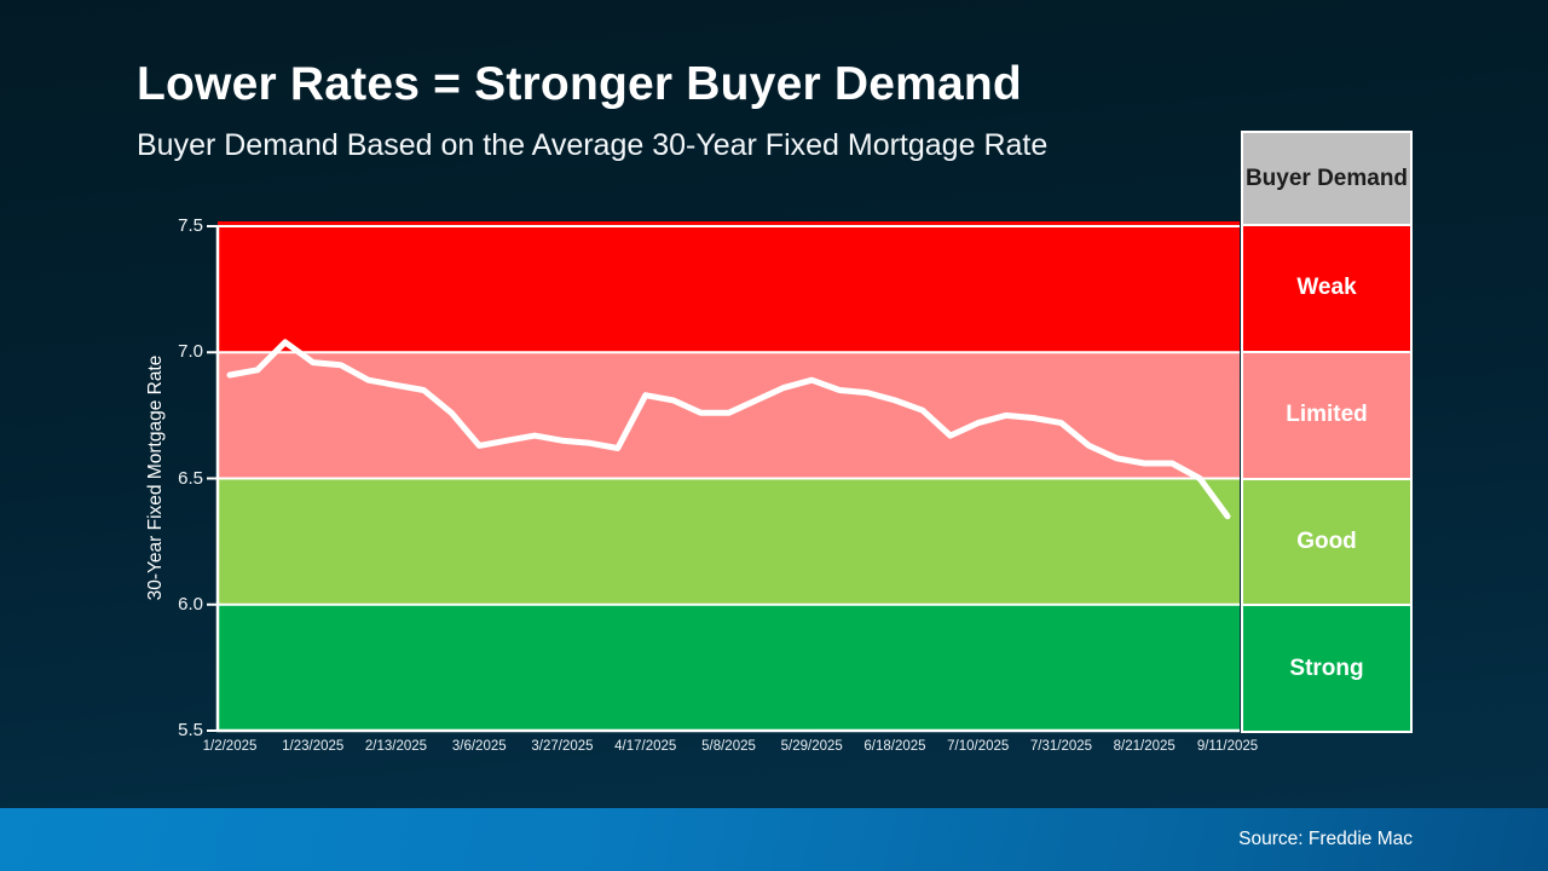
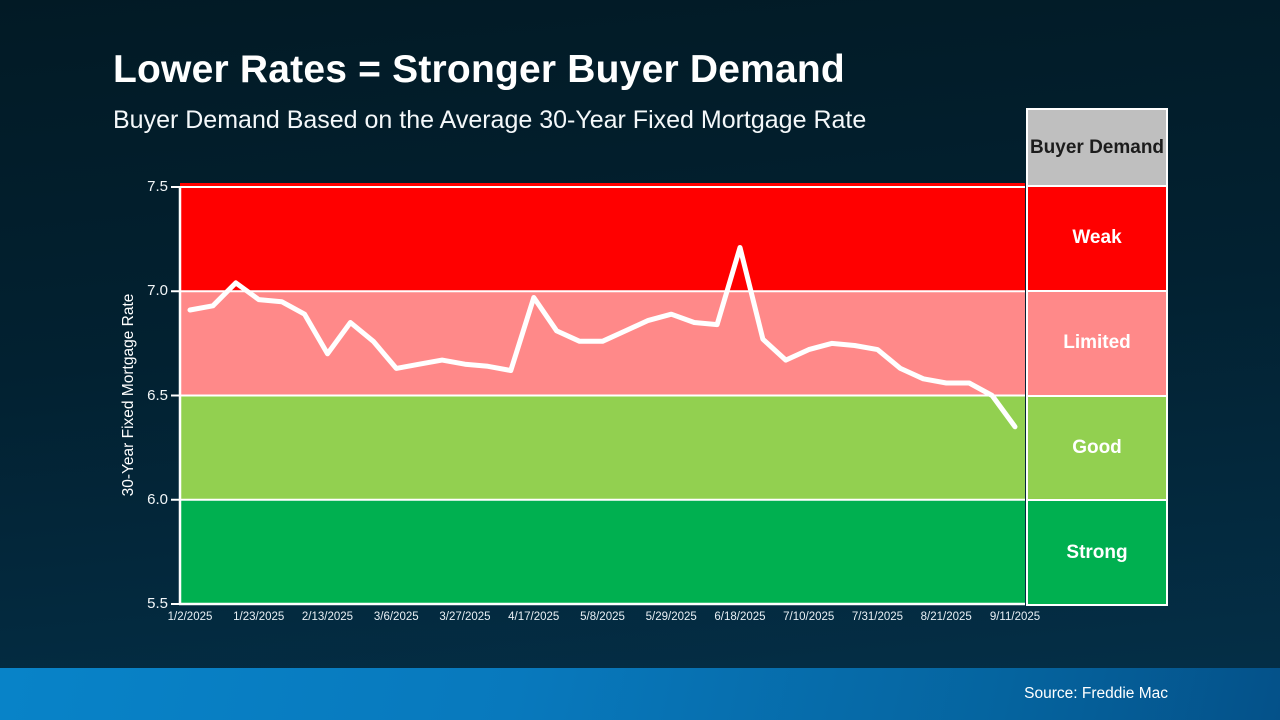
2/13/2025: 6.87 -> 6.70
4/17/2025: 6.83 -> 6.97
6/18/2025: 6.81 -> 7.21
